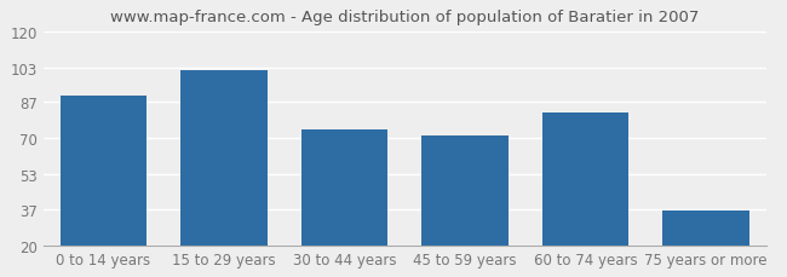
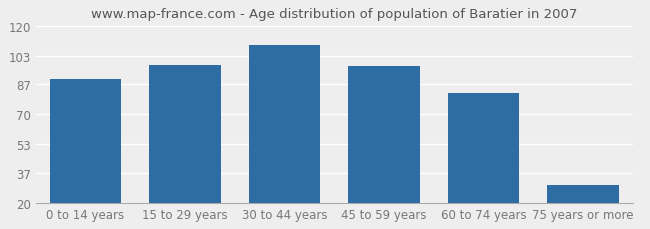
15 to 29 years: 102 -> 98
30 to 44 years: 74 -> 109
45 to 59 years: 71 -> 97
75 years or more: 36 -> 30
